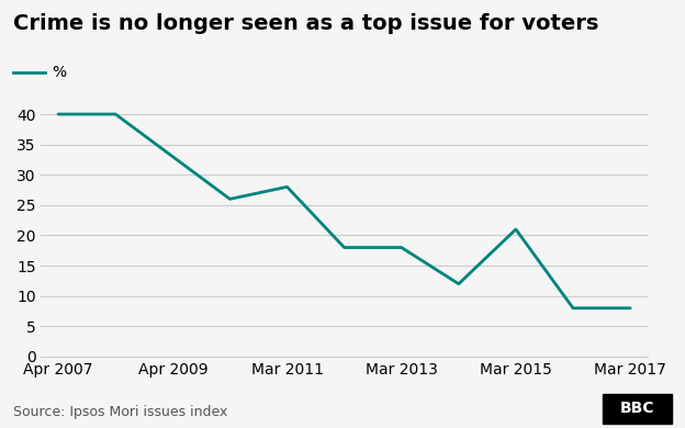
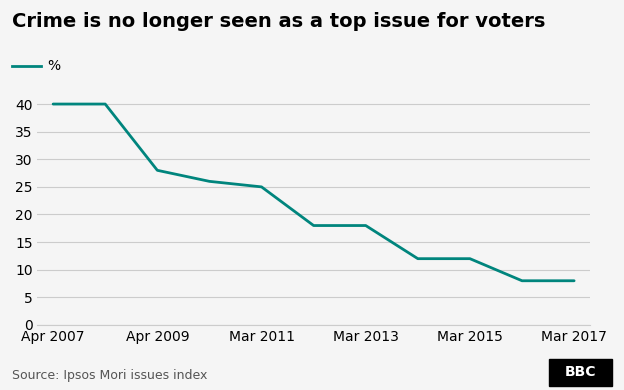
Apr 2009: 33 -> 28
Mar 2011: 28 -> 25
Mar 2015: 21 -> 12
